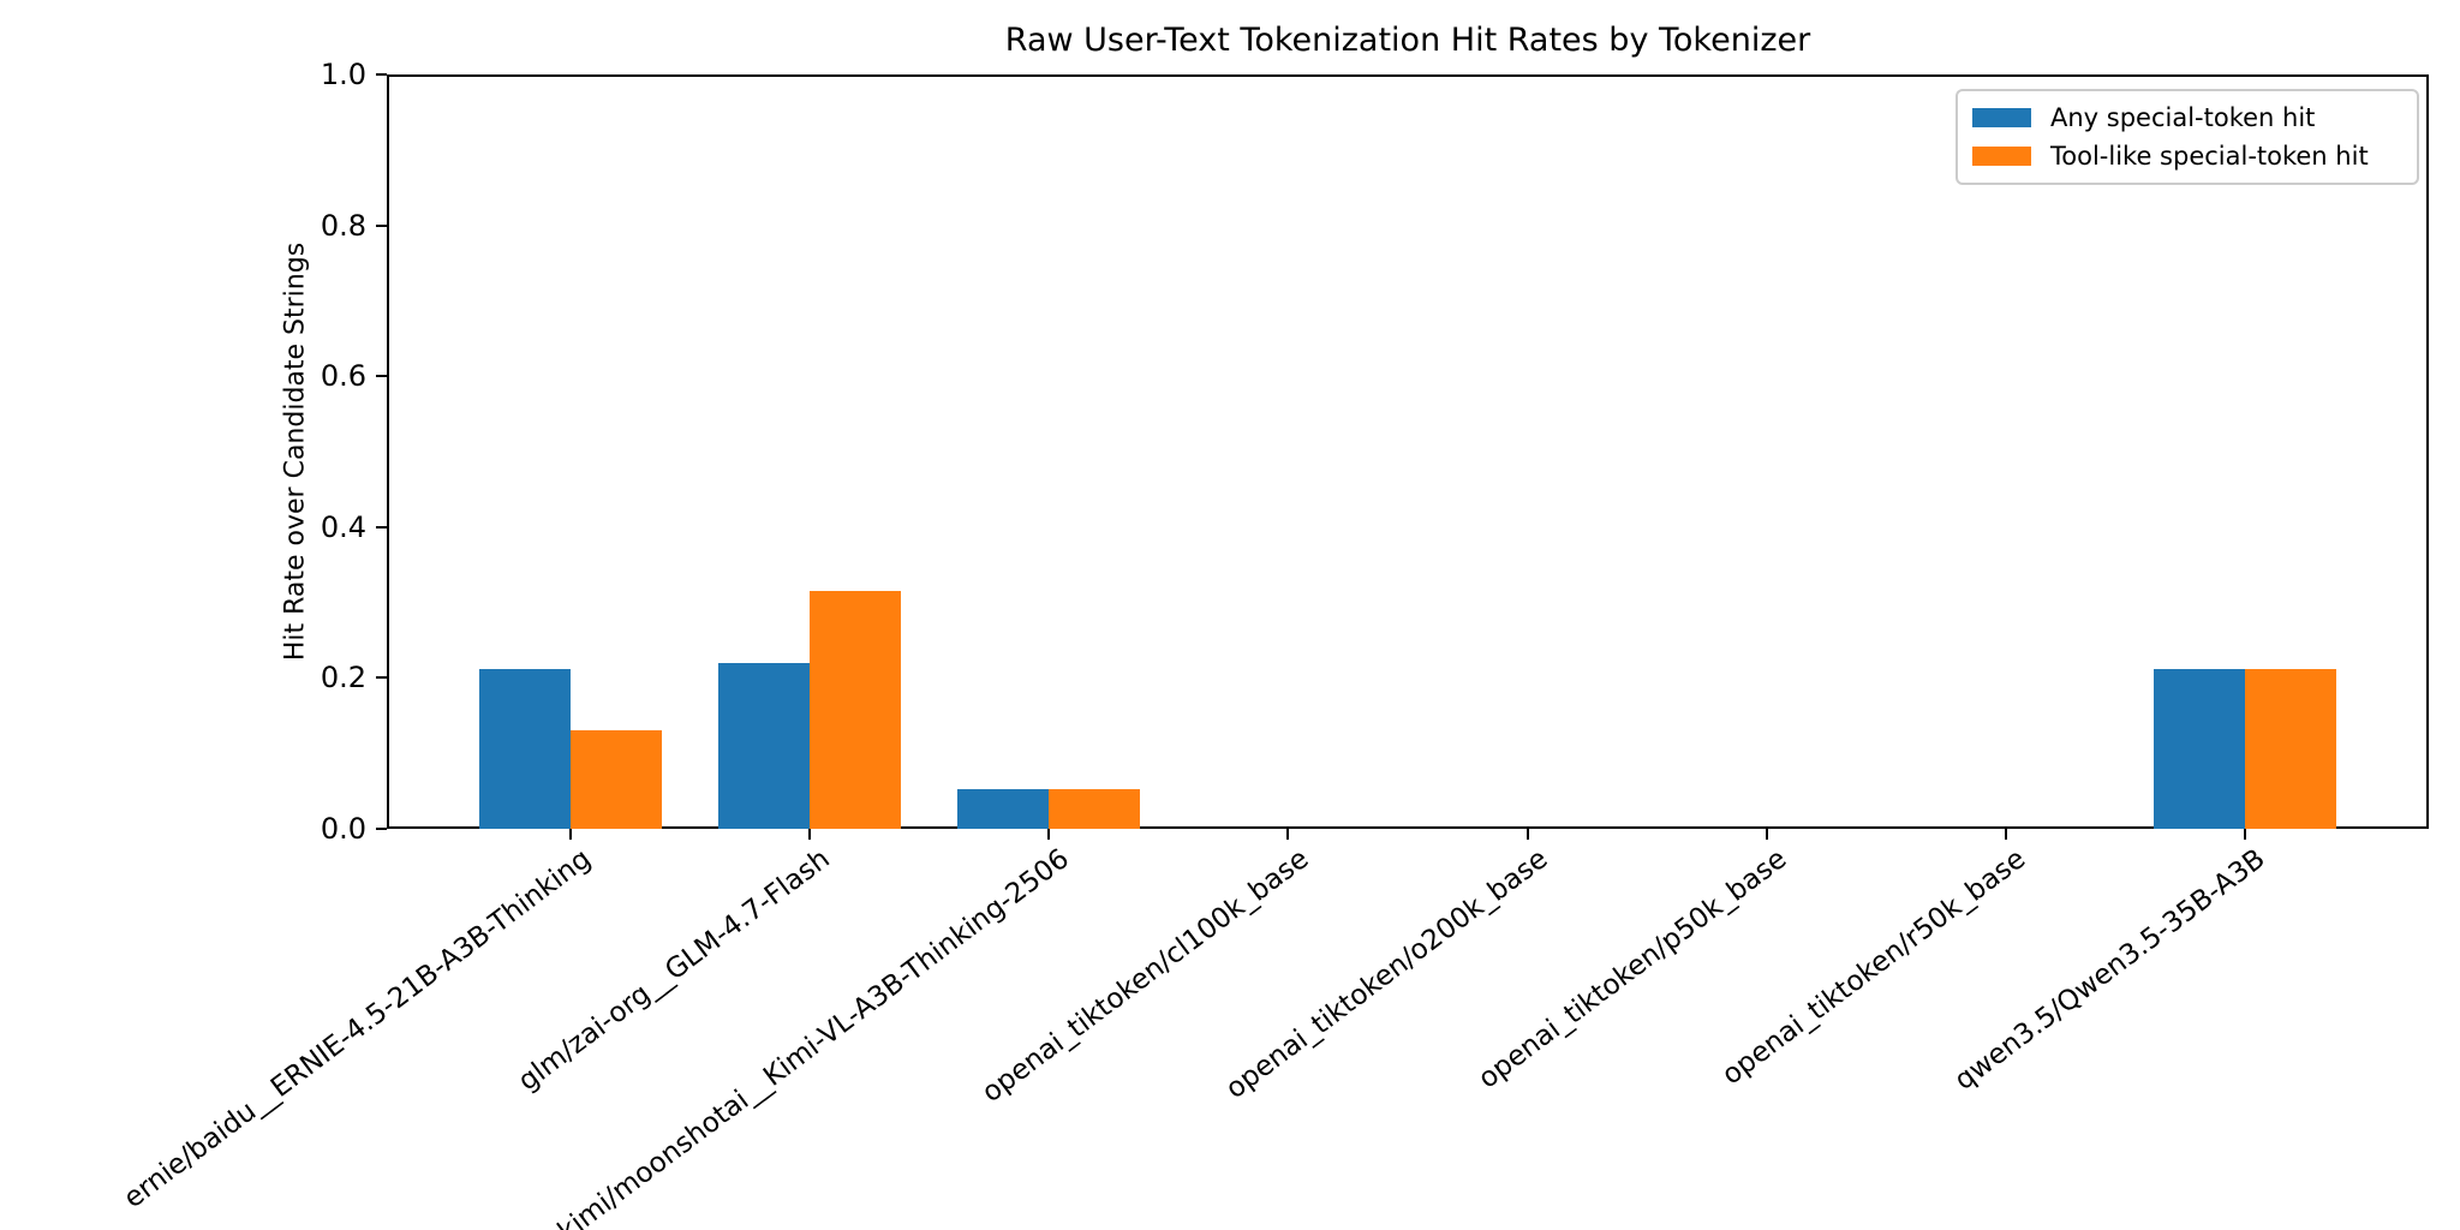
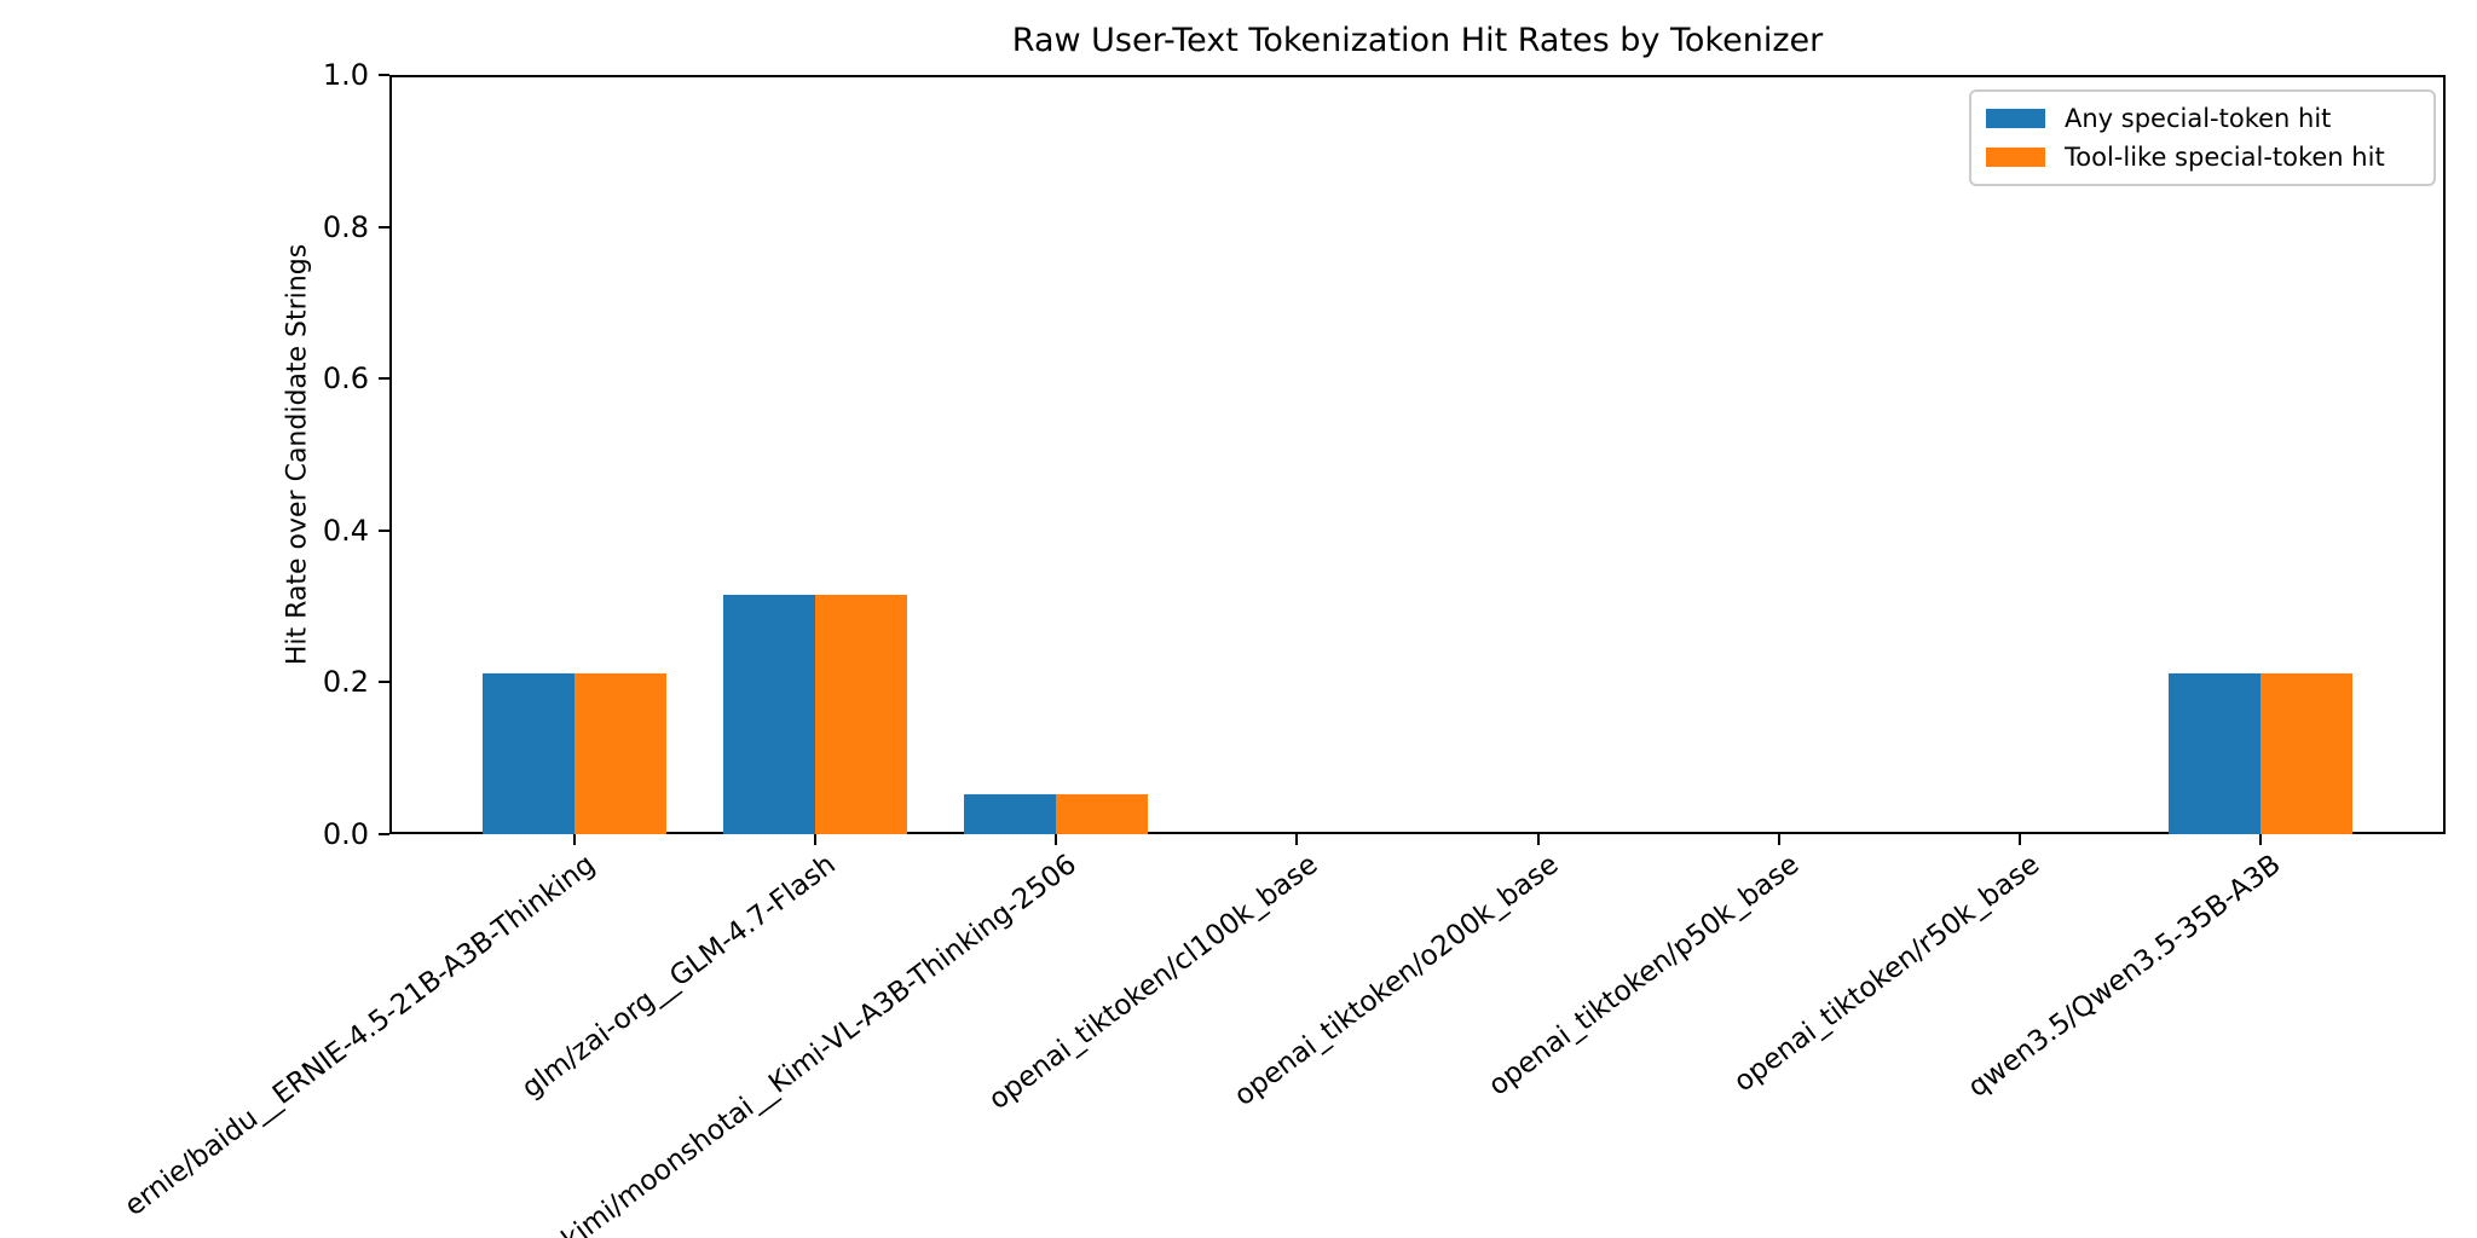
Tool-like special-token hit/ernie/baidu__ERNIE-4.5-21B-A3B-Thinking: 0.13 -> 0.21
Any special-token hit/glm/zai-org__GLM-4.7-Flash: 0.22 -> 0.32
